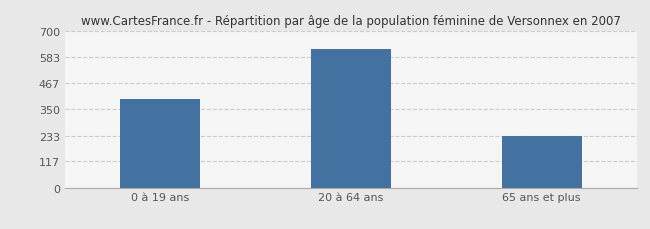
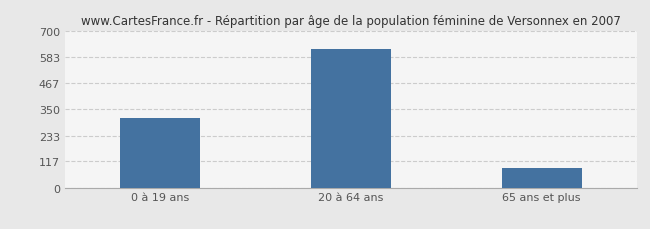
0 à 19 ans: 395 -> 311
65 ans et plus: 230 -> 87
